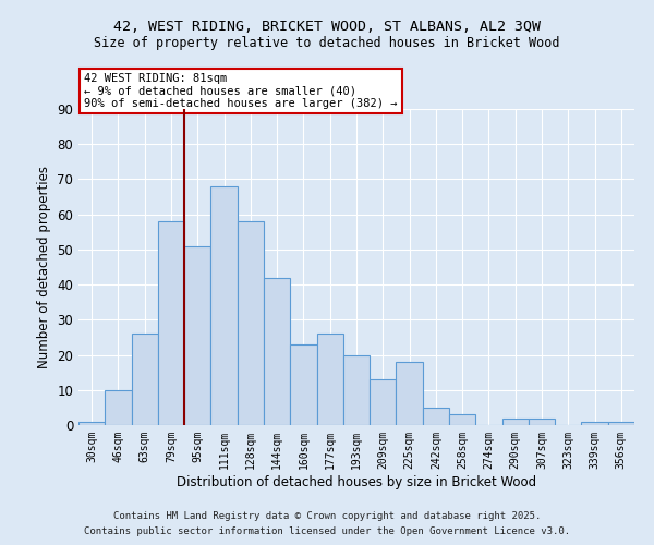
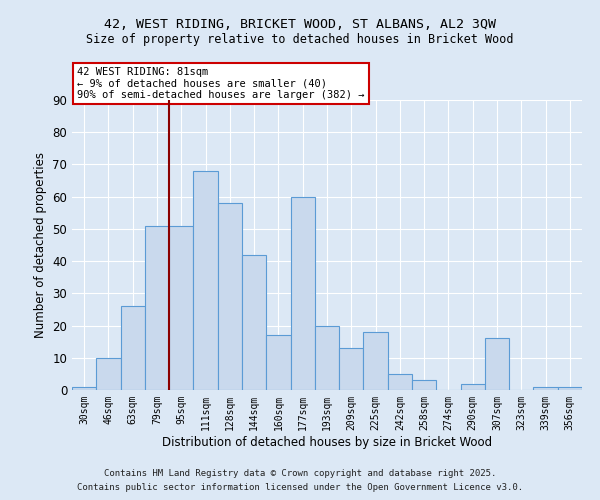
79sqm: 58 -> 51
160sqm: 23 -> 17
177sqm: 26 -> 60
307sqm: 2 -> 16
